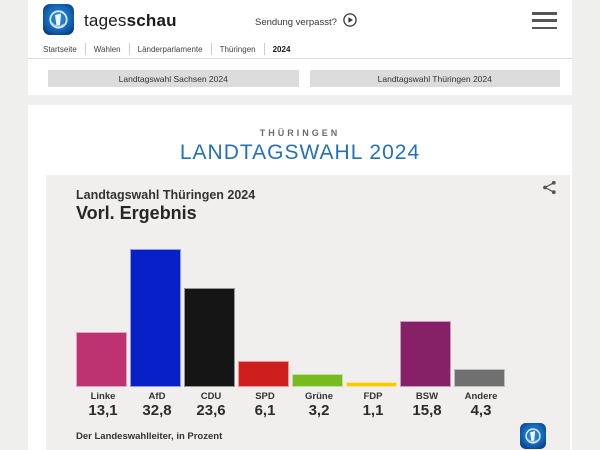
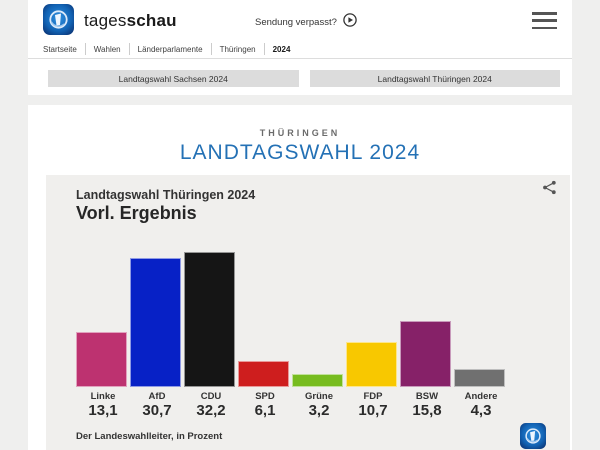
AfD: 32,8 -> 30,7
CDU: 23,6 -> 32,2
FDP: 1,1 -> 10,7
